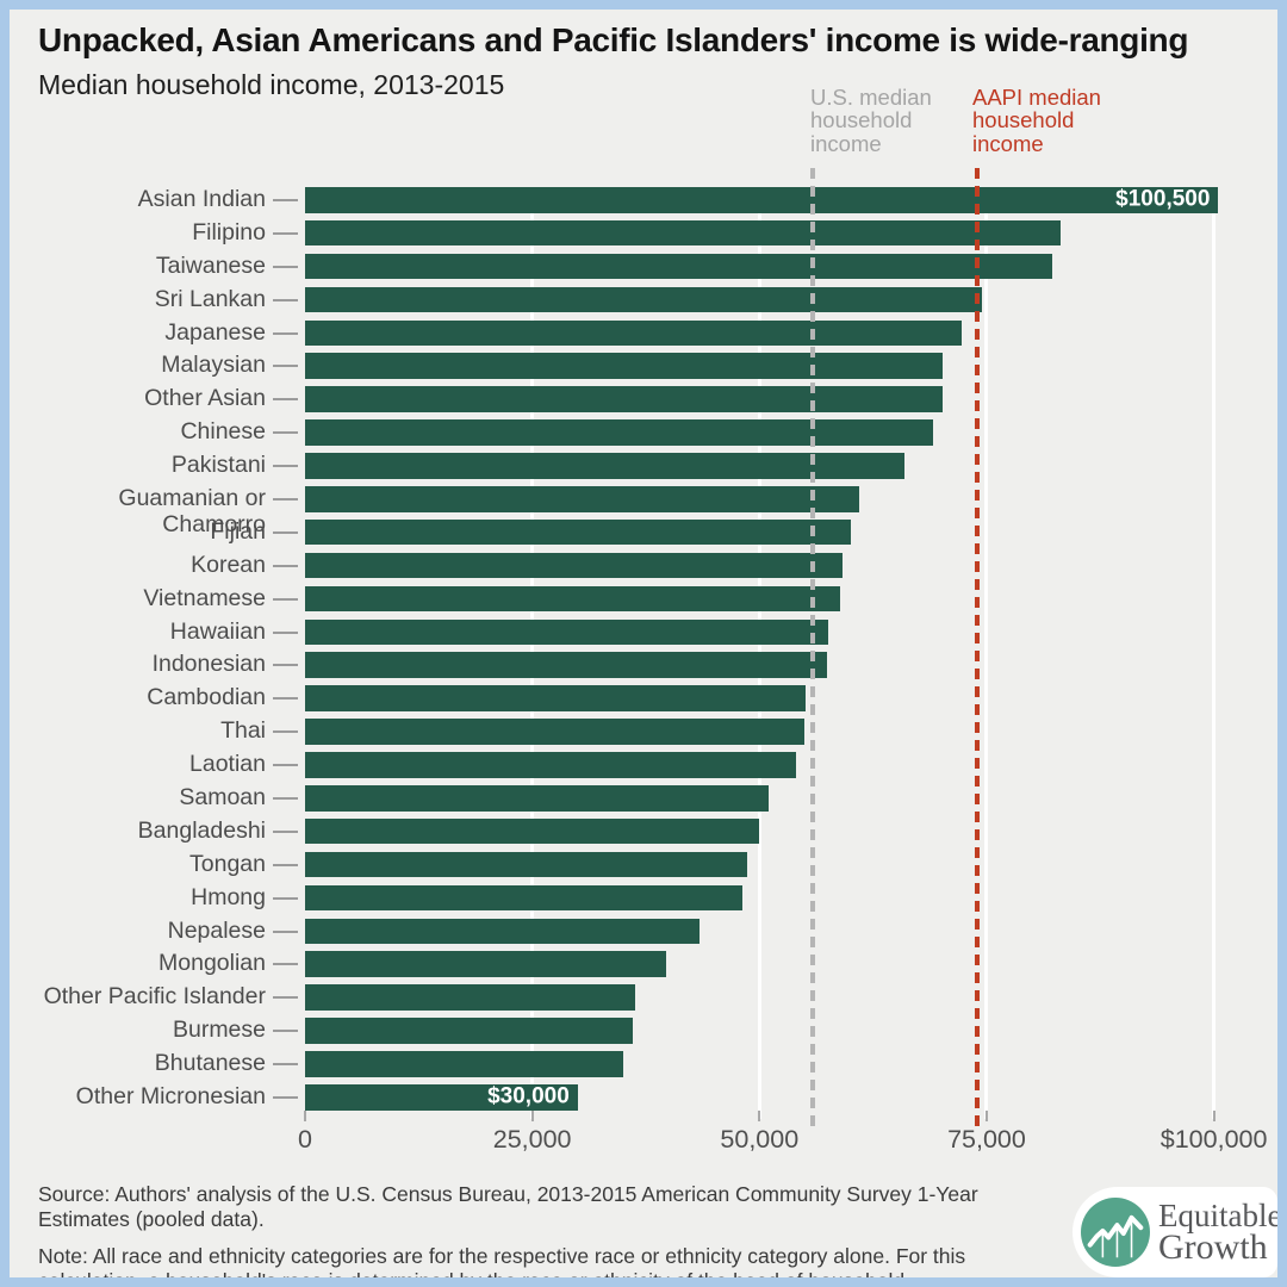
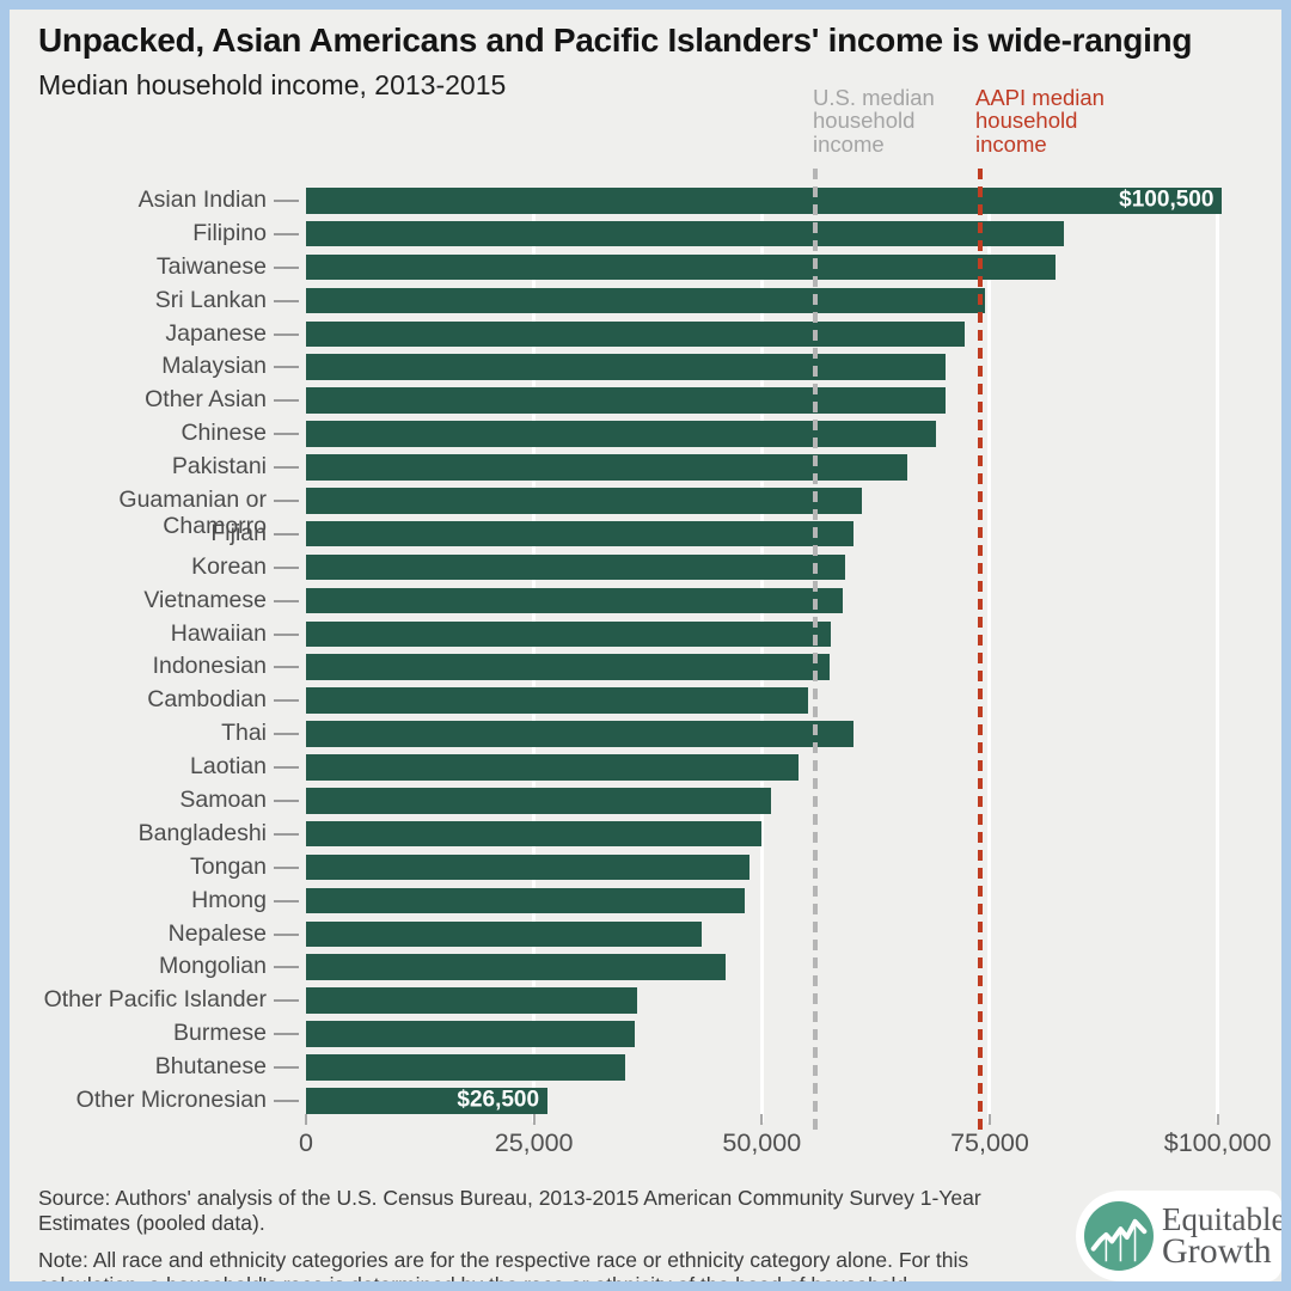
Thai: $55000 -> $60000
Mongolian: $40000 -> $46000
Other Micronesian: $30,000 -> $26,500
